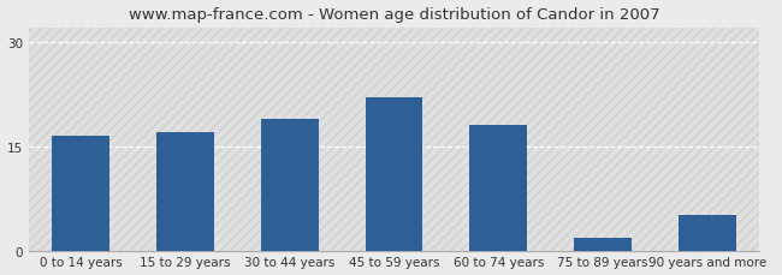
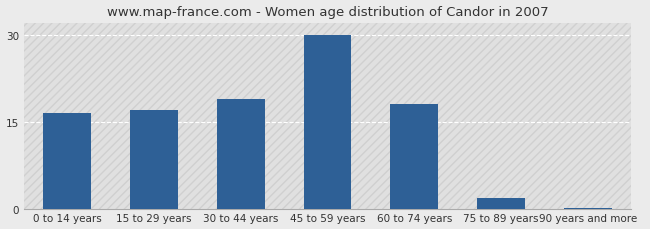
45 to 59 years: 22.0 -> 30.0
90 years and more: 5.2 -> 0.2
